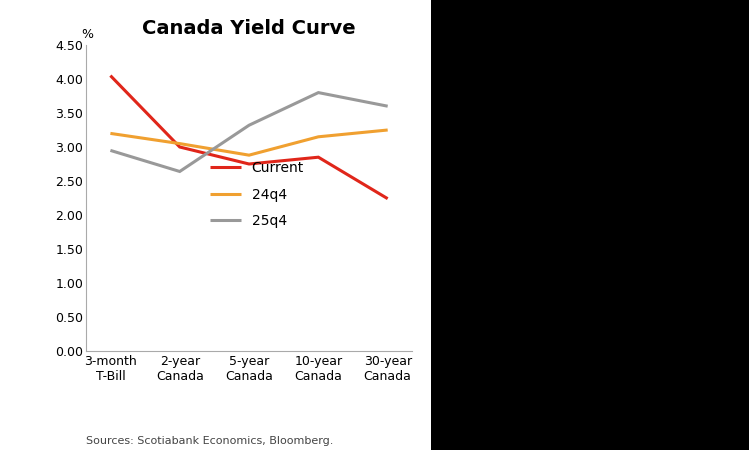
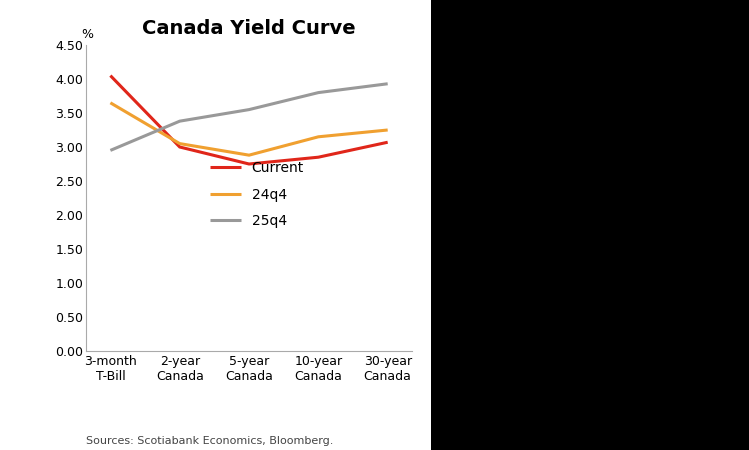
24q4/3-month T-Bill: 3.20 -> 3.65
25q4/2-year Canada: 2.64 -> 3.38
25q4/5-year Canada: 3.32 -> 3.55
Current/30-year Canada: 2.24 -> 3.07
25q4/30-year Canada: 3.60 -> 3.93
